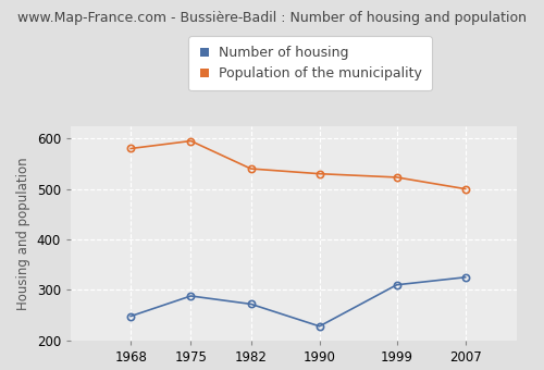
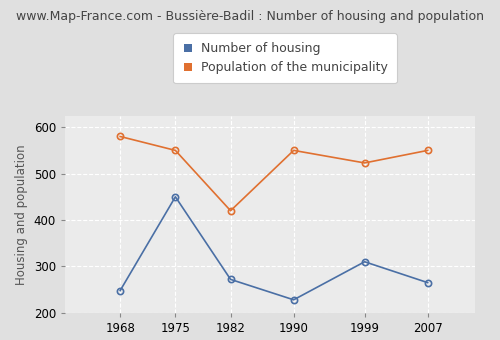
Number of housing/1975: 288 -> 450
Population of the municipality/1975: 595 -> 550
Population of the municipality/1982: 540 -> 420
Population of the municipality/1990: 530 -> 550
Number of housing/2007: 325 -> 265
Population of the municipality/2007: 500 -> 550
